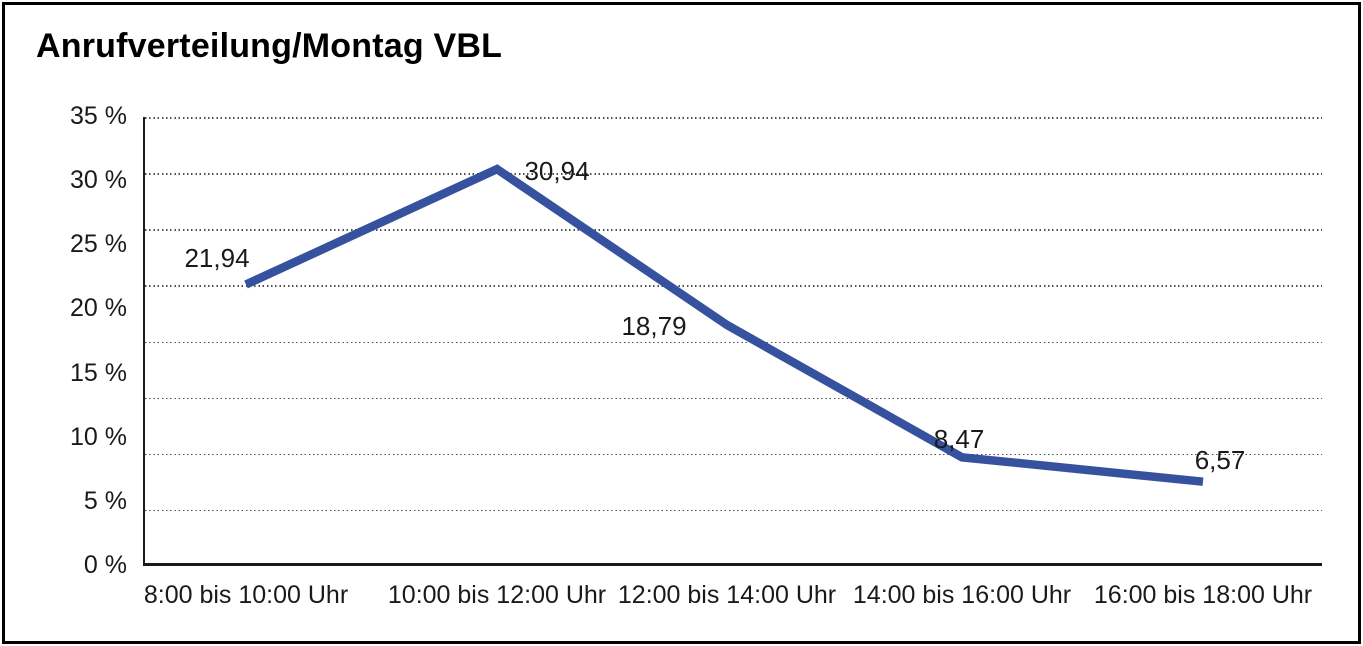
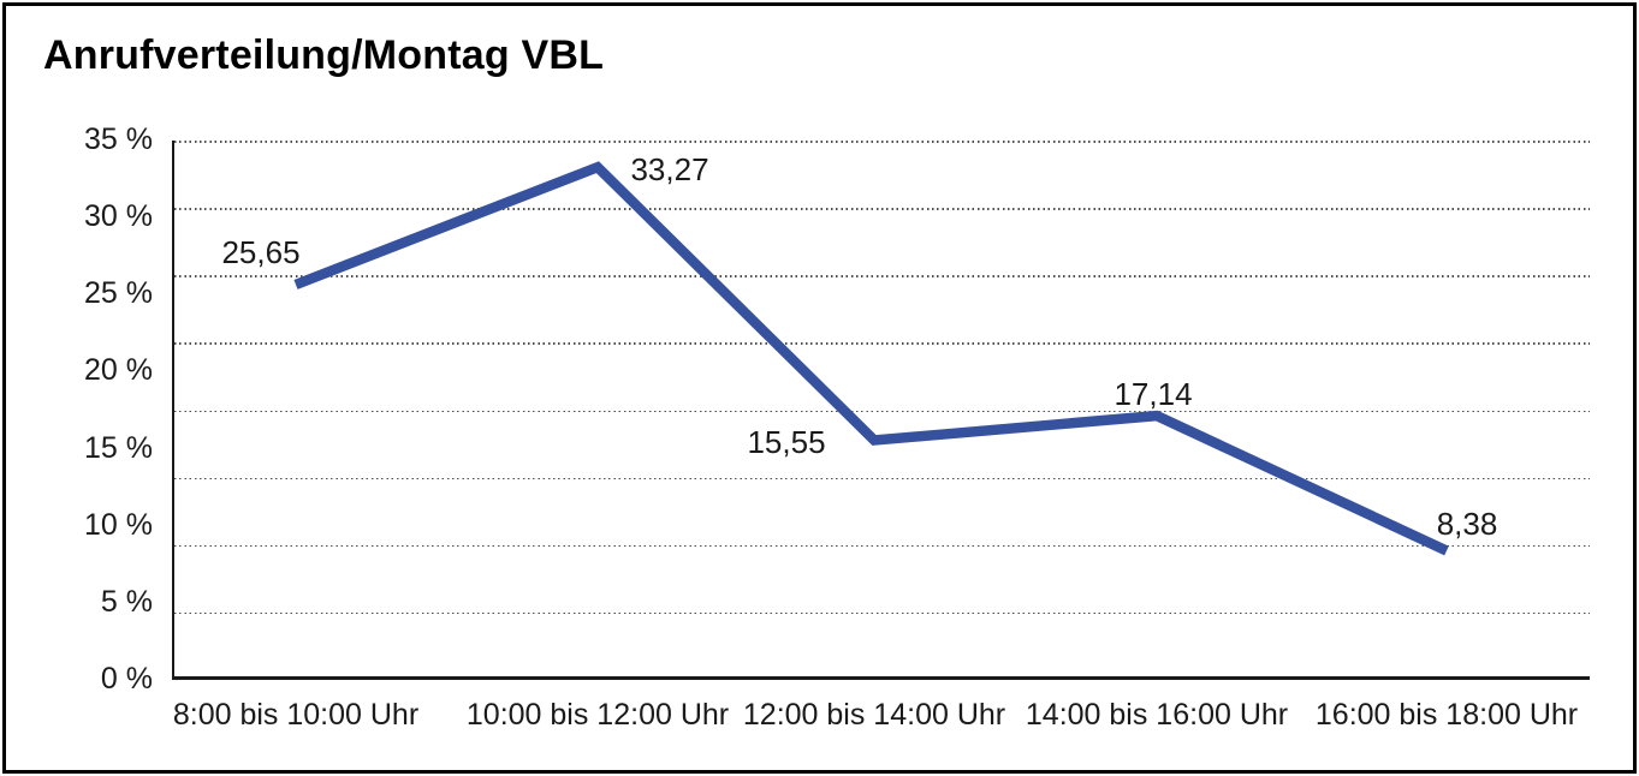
8:00 bis 10:00 Uhr: 21,94 -> 25,65
10:00 bis 12:00 Uhr: 30,94 -> 33,27
12:00 bis 14:00 Uhr: 18,79 -> 15,55
14:00 bis 16:00 Uhr: 8,47 -> 17,14
16:00 bis 18:00 Uhr: 6,57 -> 8,38
